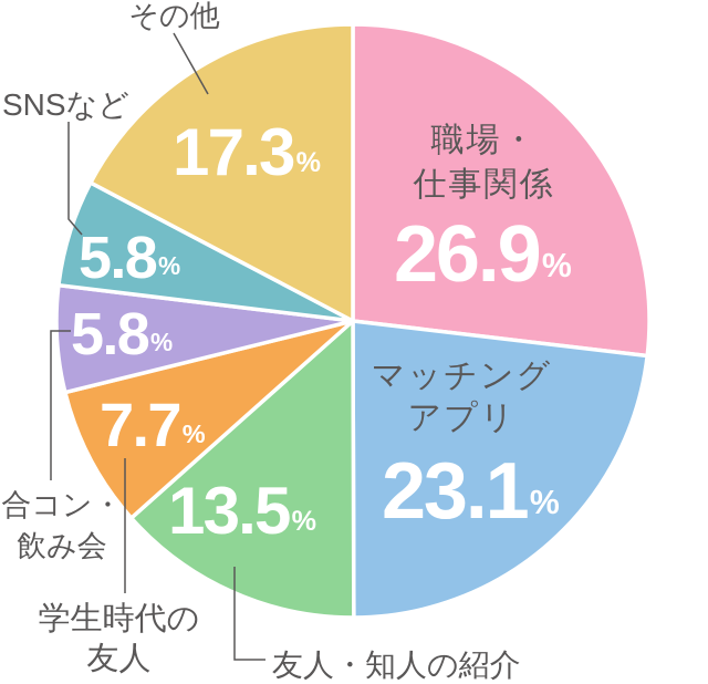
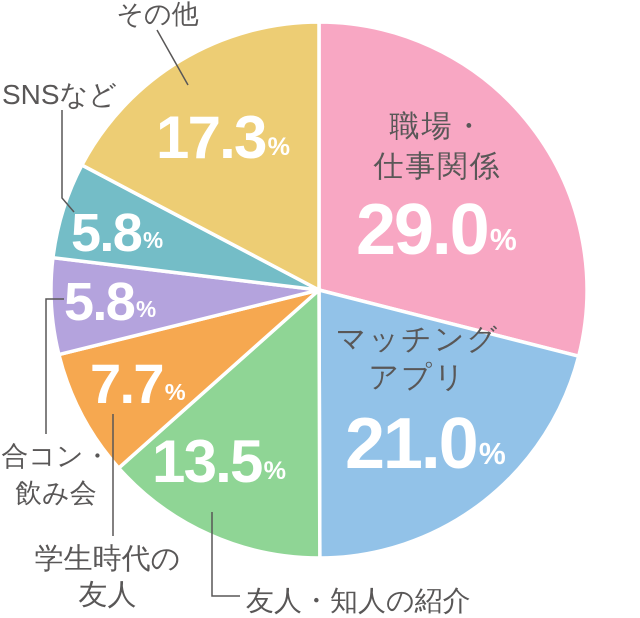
職場・仕事関係: 26.9 -> 29.0
マッチングアプリ: 23.1 -> 21.0
